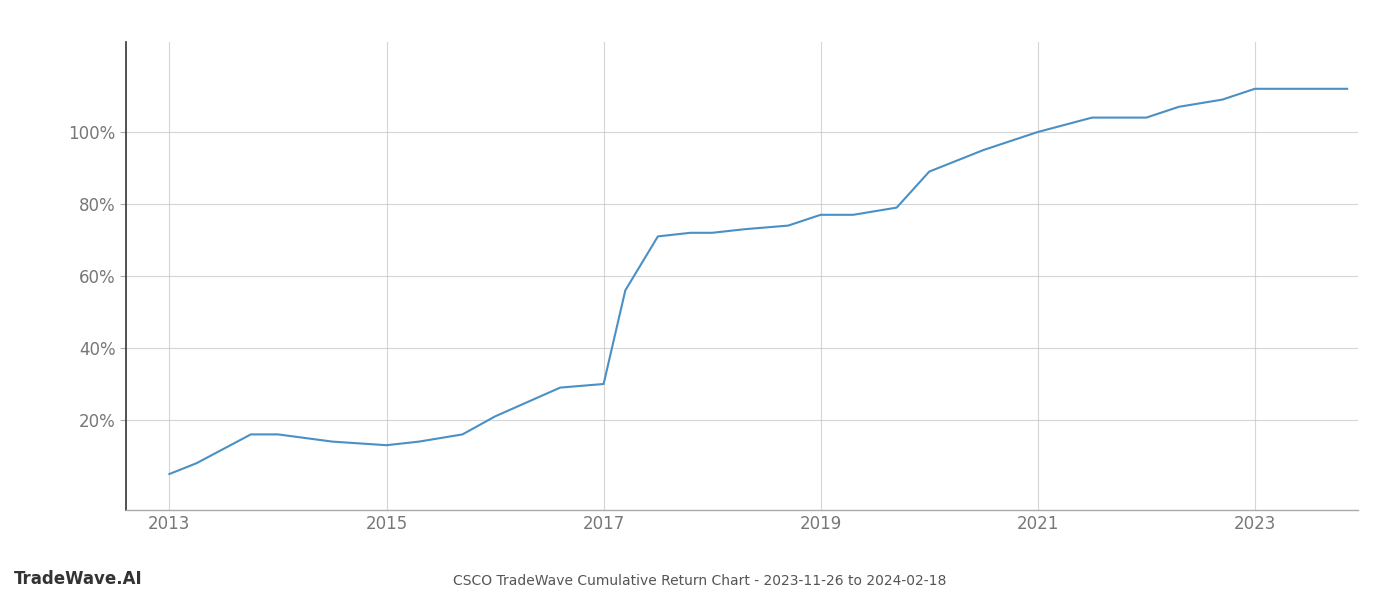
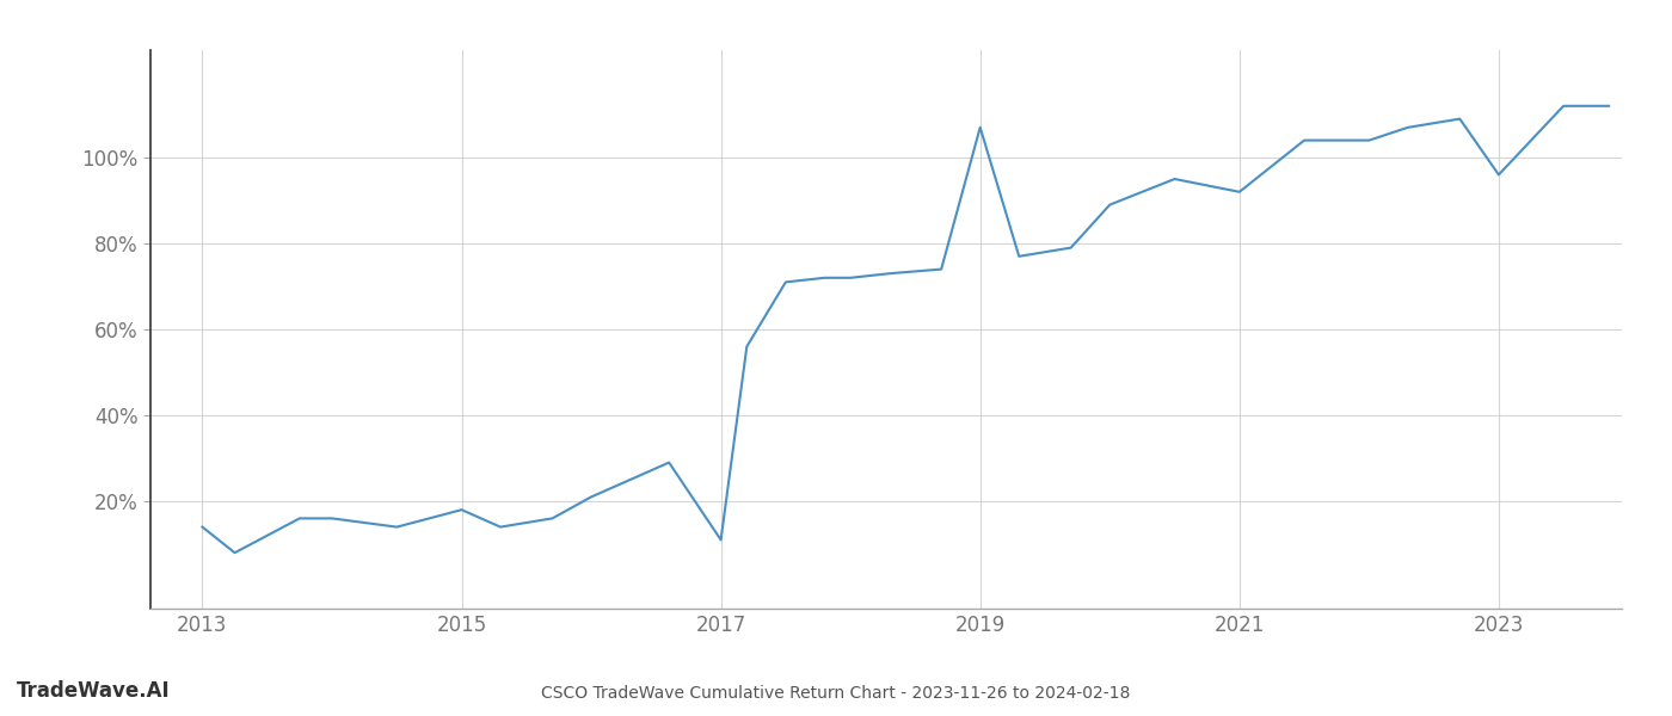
2013: 5% -> 14%
2015: 13% -> 18%
2017: 30% -> 11%
2019: 77% -> 107%
2021: 100% -> 92%
2023: 112% -> 96%
